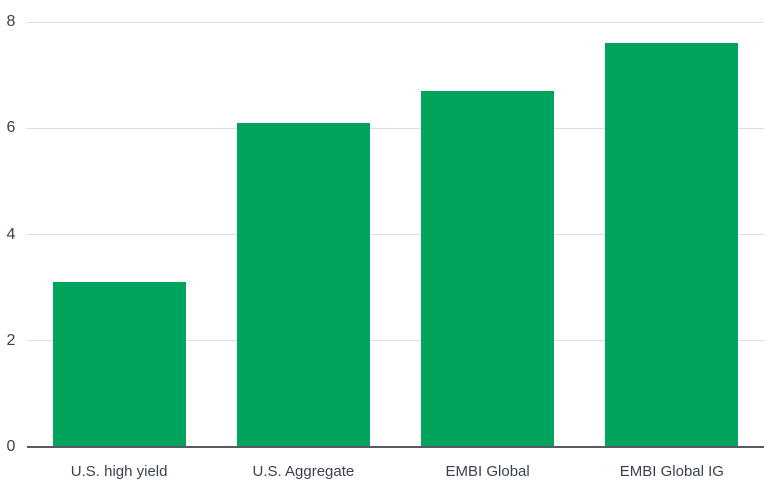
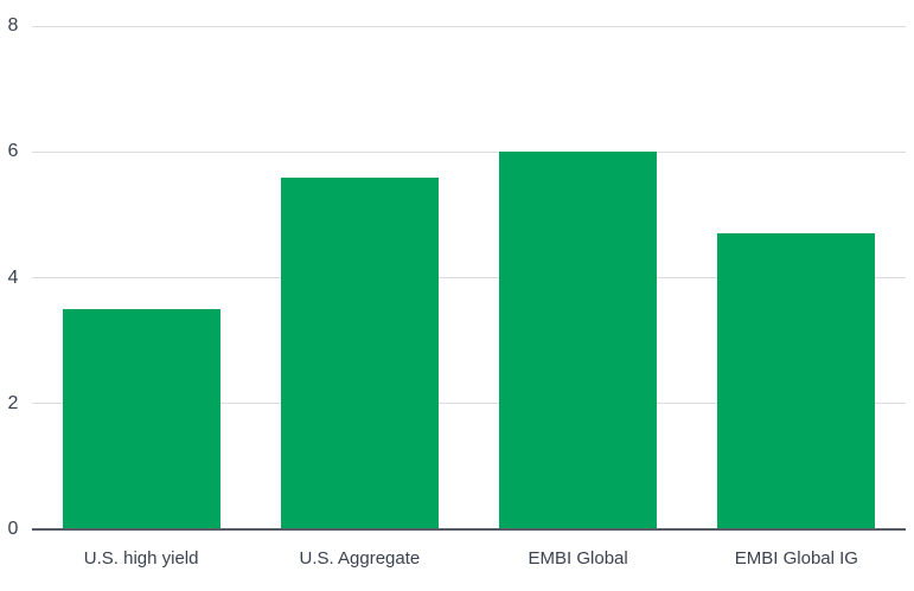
U.S. high yield: 3.1 -> 3.5
U.S. Aggregate: 6.1 -> 5.6
EMBI Global: 6.7 -> 6.0
EMBI Global IG: 7.6 -> 4.7
